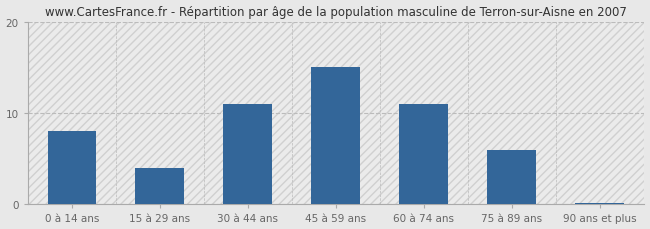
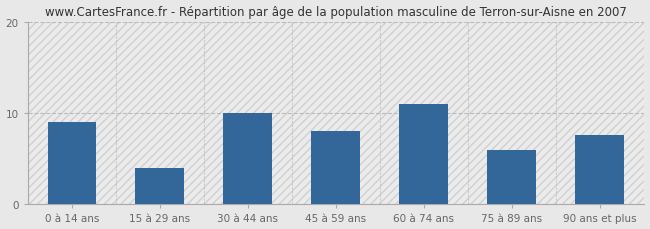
0 à 14 ans: 8.0 -> 9.0
30 à 44 ans: 11.0 -> 10.0
45 à 59 ans: 15.0 -> 8.0
90 ans et plus: 0.2 -> 7.6
